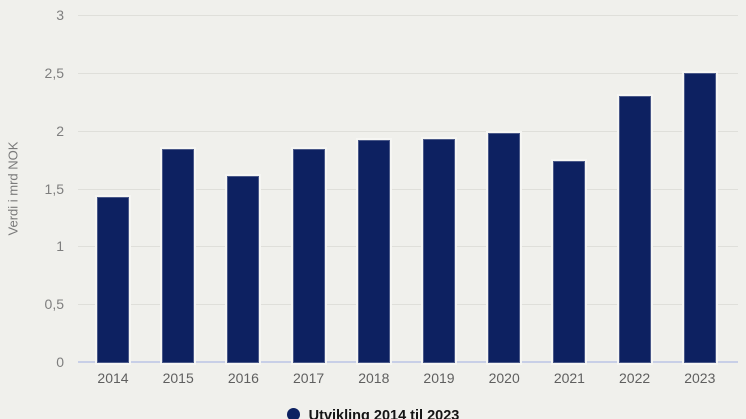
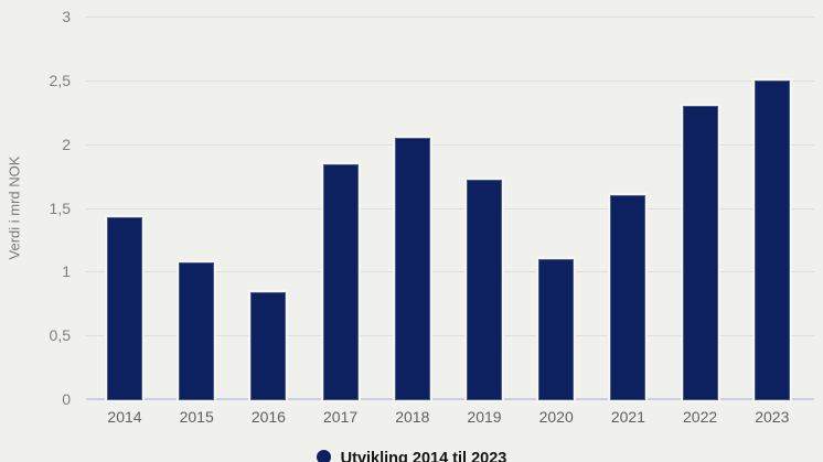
2015: 1.84 -> 1.07
2016: 1.61 -> 0.84
2018: 1.92 -> 2.05
2019: 1.93 -> 1.72
2020: 1.98 -> 1.10
2021: 1.74 -> 1.60
